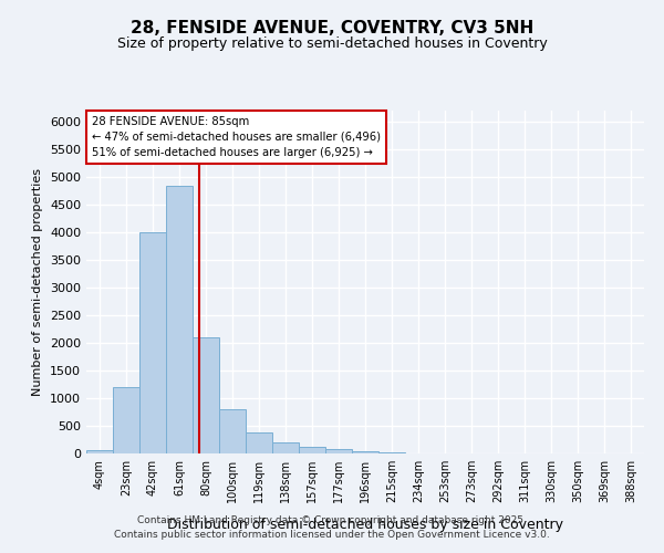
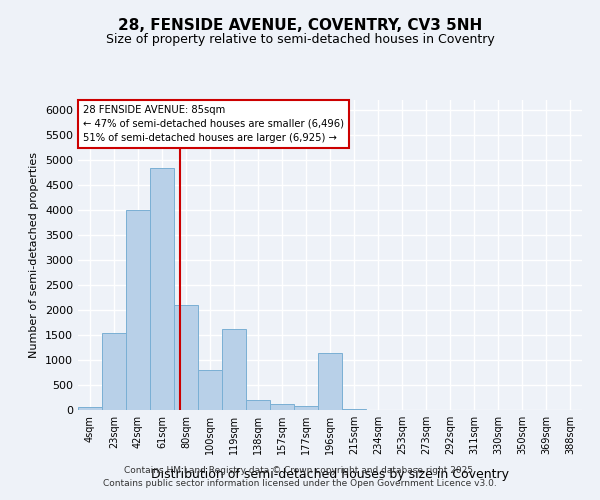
23sqm: 1200 -> 1540
119sqm: 390 -> 1620
196sqm: 50 -> 1140
